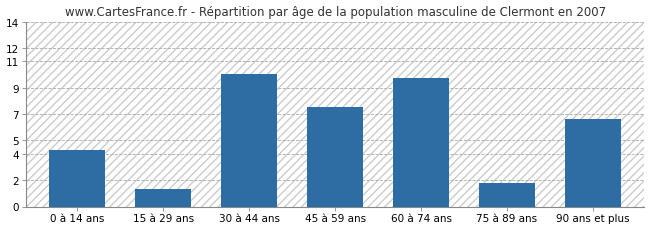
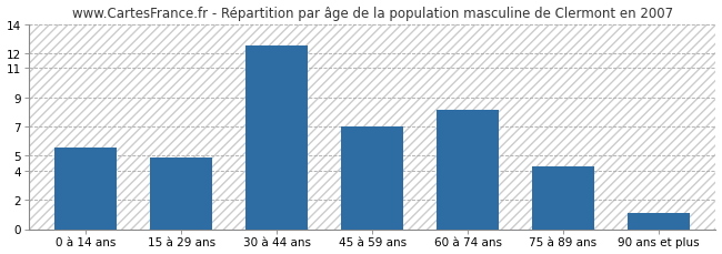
0 à 14 ans: 4.3 -> 5.6
15 à 29 ans: 1.3 -> 4.9
30 à 44 ans: 10.0 -> 12.5
45 à 59 ans: 7.5 -> 7.0
60 à 74 ans: 9.7 -> 8.1
75 à 89 ans: 1.8 -> 4.3
90 ans et plus: 6.6 -> 1.1
